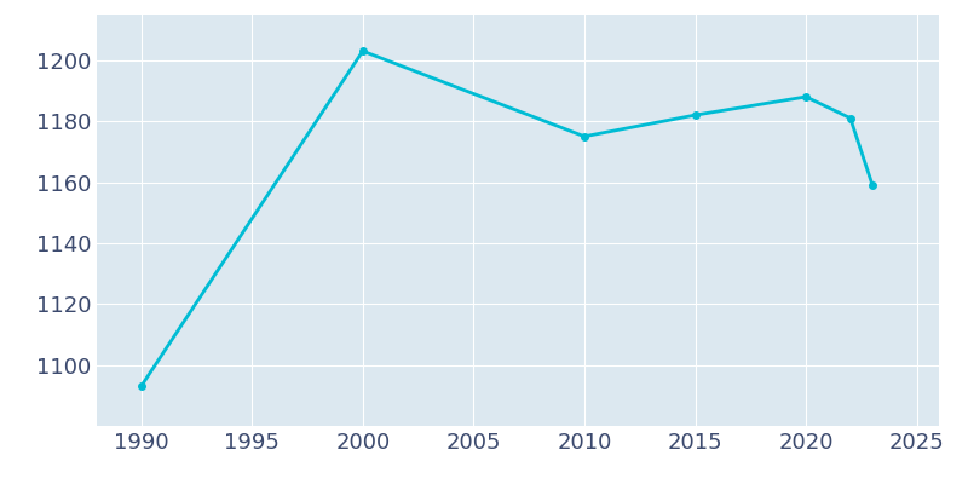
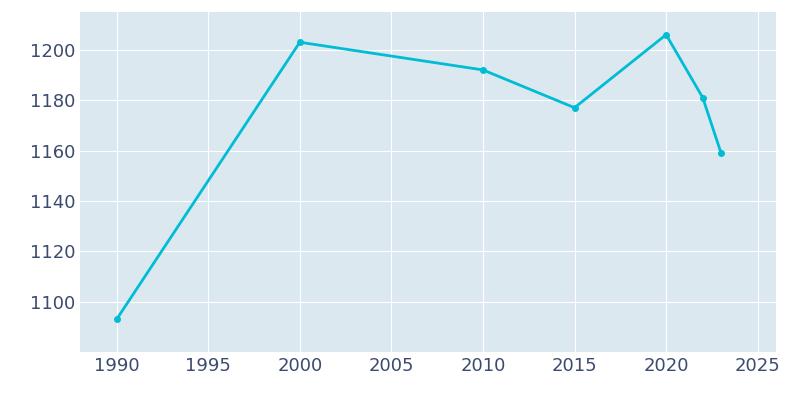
2010: 1175 -> 1192
2015: 1182 -> 1177
2020: 1188 -> 1206
